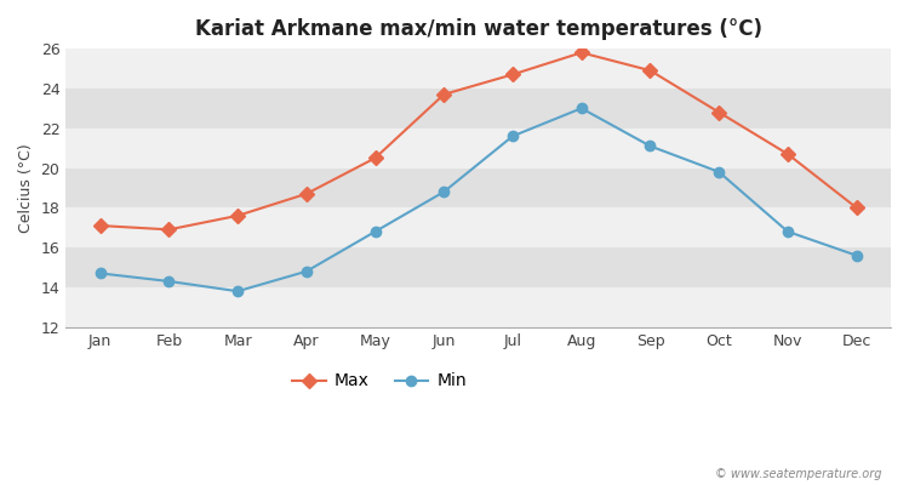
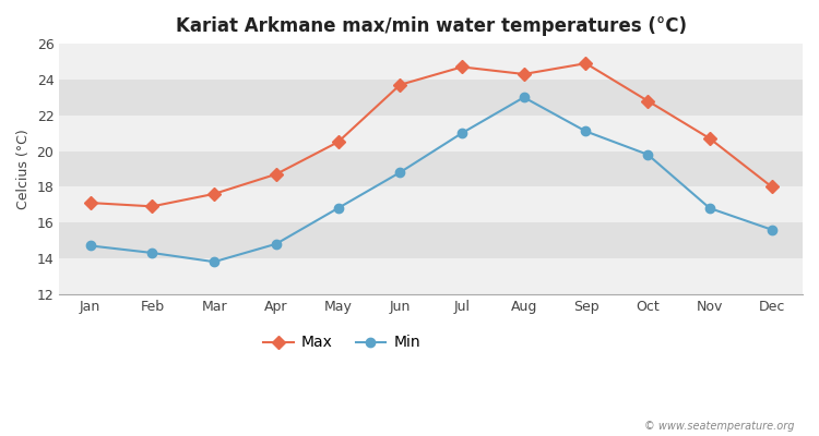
Min/Jul: 21.6 -> 21.0
Max/Aug: 25.8 -> 24.3
